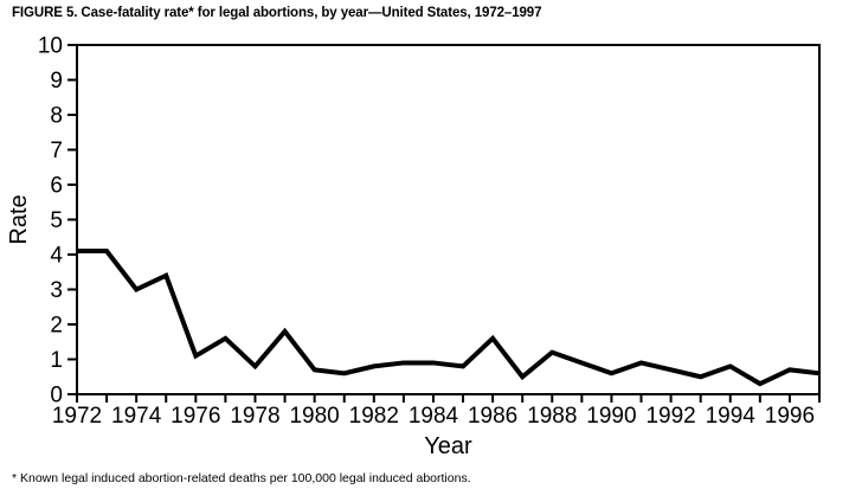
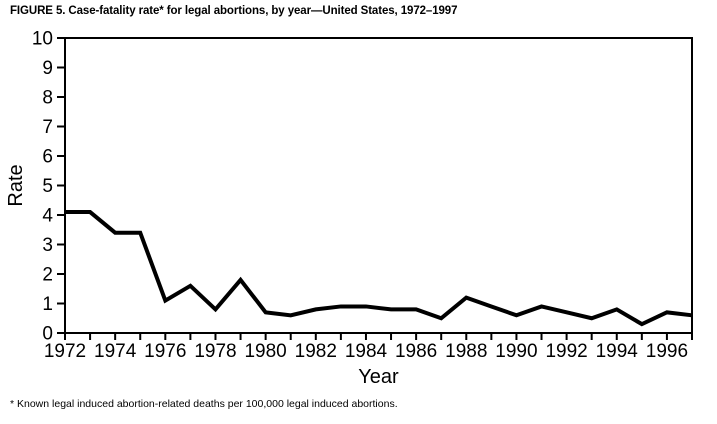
1974: 3.0 -> 3.4
1986: 1.6 -> 0.8
